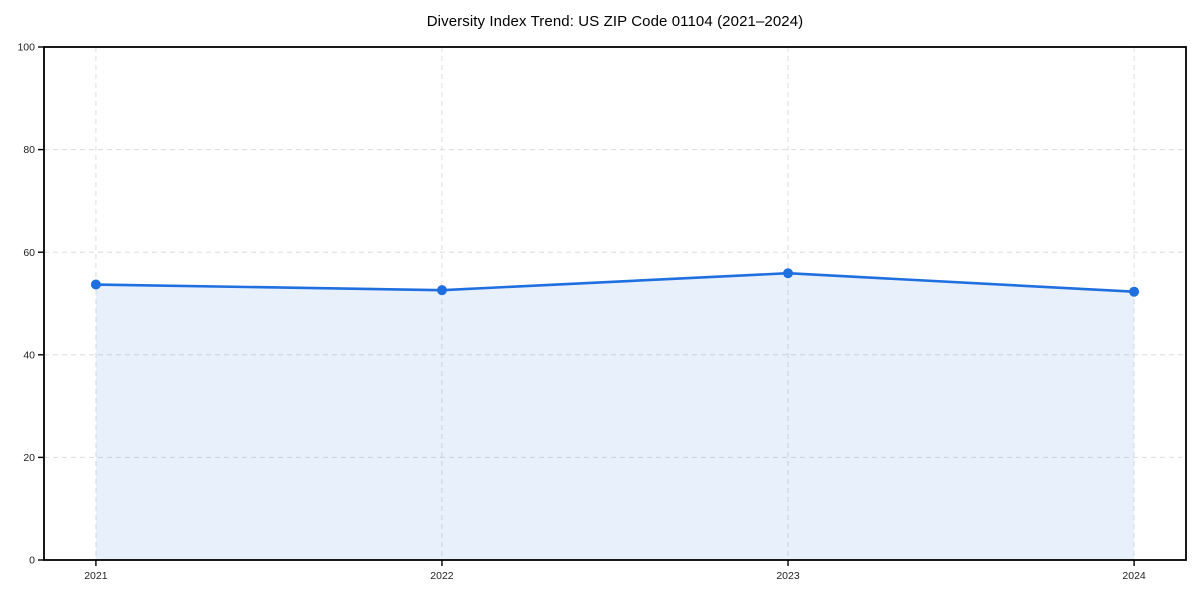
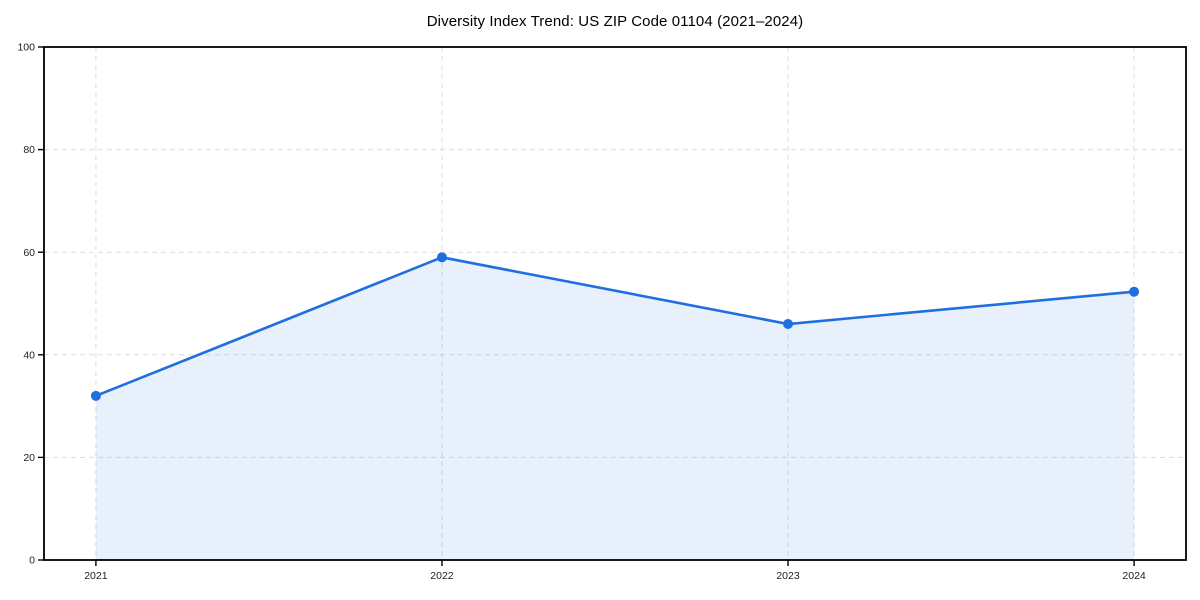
2021: 54 -> 32
2022: 53 -> 59
2023: 56 -> 46
